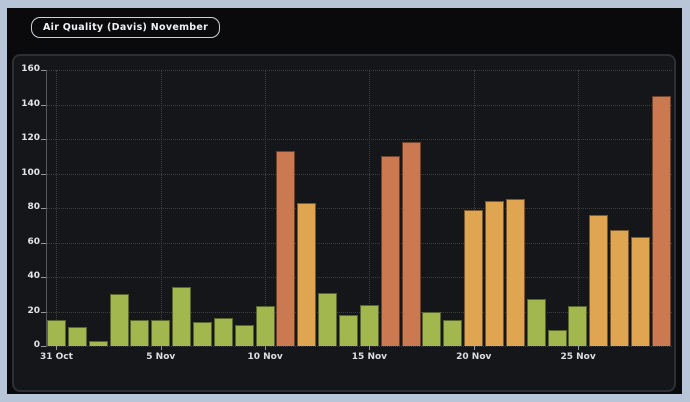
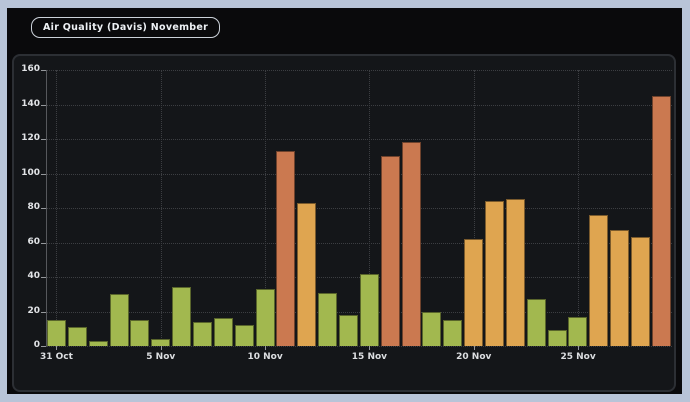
5 Nov: 15 -> 4
10 Nov: 23 -> 33
15 Nov: 24 -> 42
20 Nov: 79 -> 62
25 Nov: 23 -> 17
